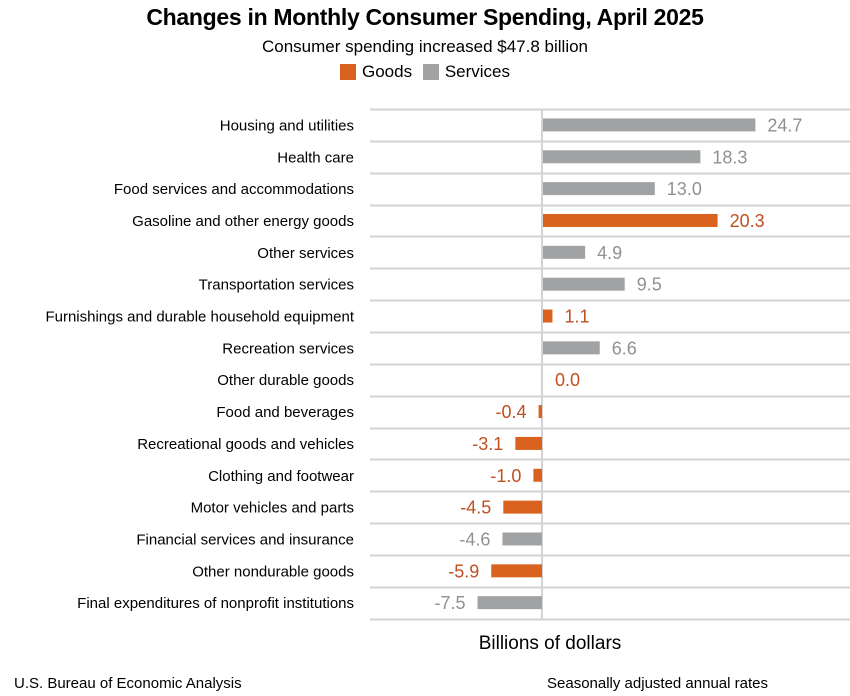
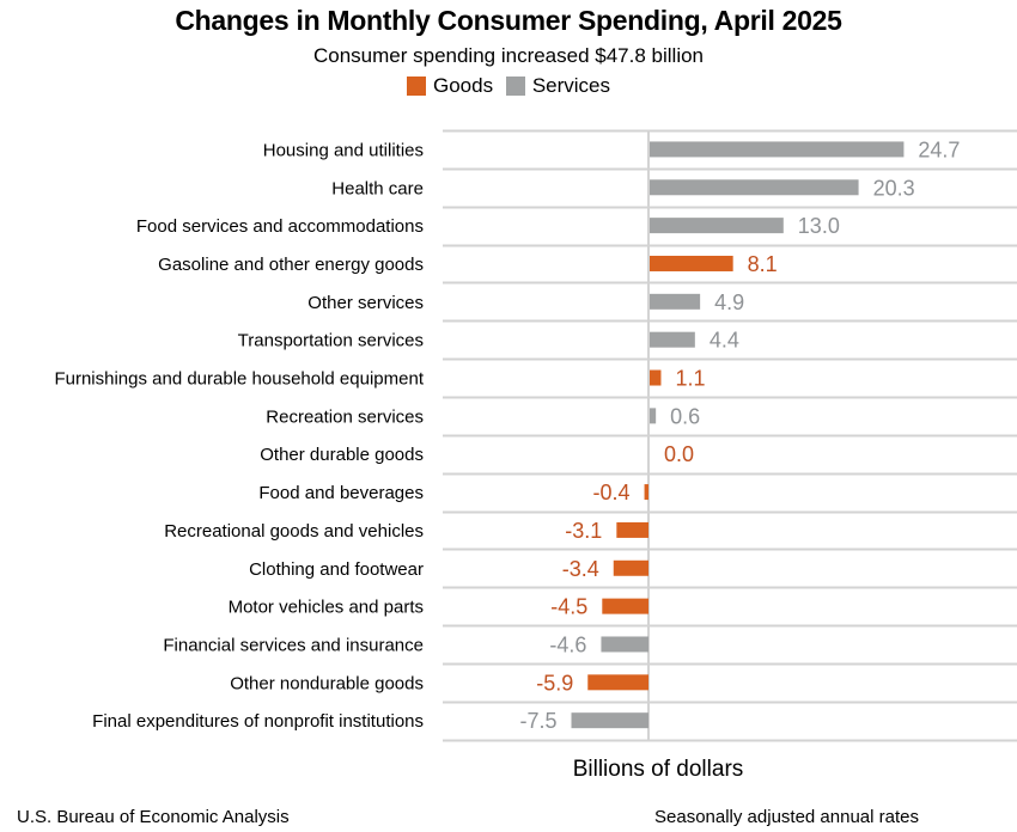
Health care: 18.3 -> 20.3
Gasoline and other energy goods: 20.3 -> 8.1
Transportation services: 9.5 -> 4.4
Recreation services: 6.6 -> 0.6
Clothing and footwear: -1.0 -> -3.4
